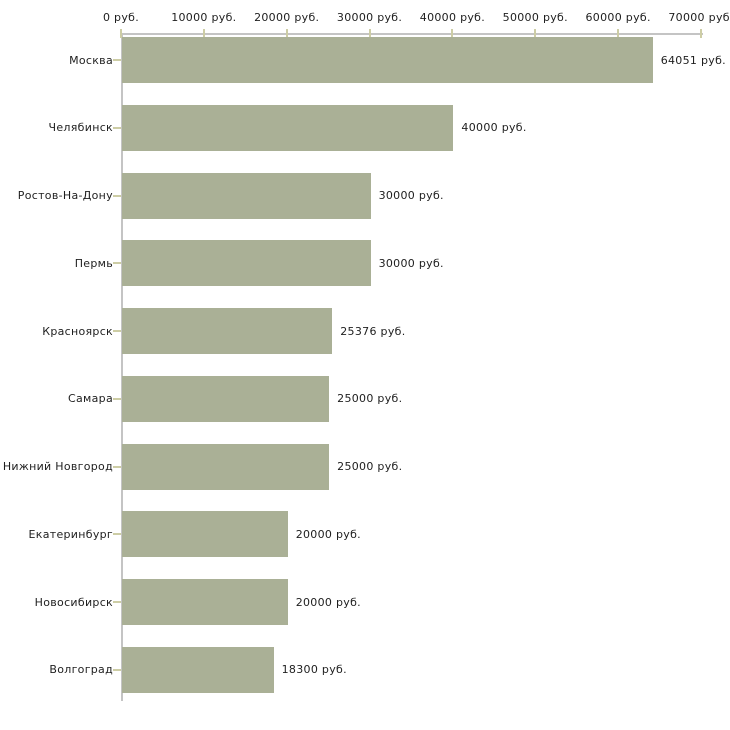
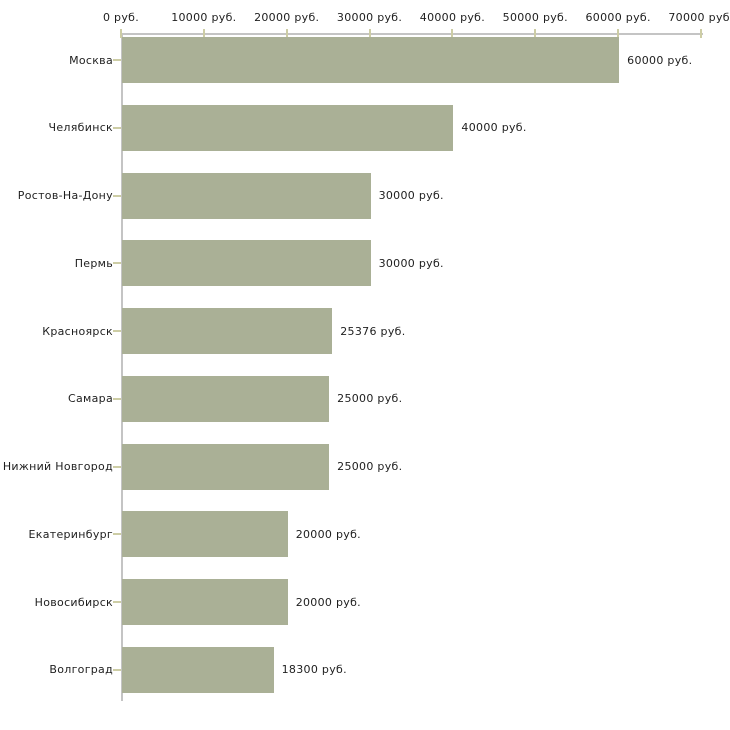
Москва: 64051 -> 60000
